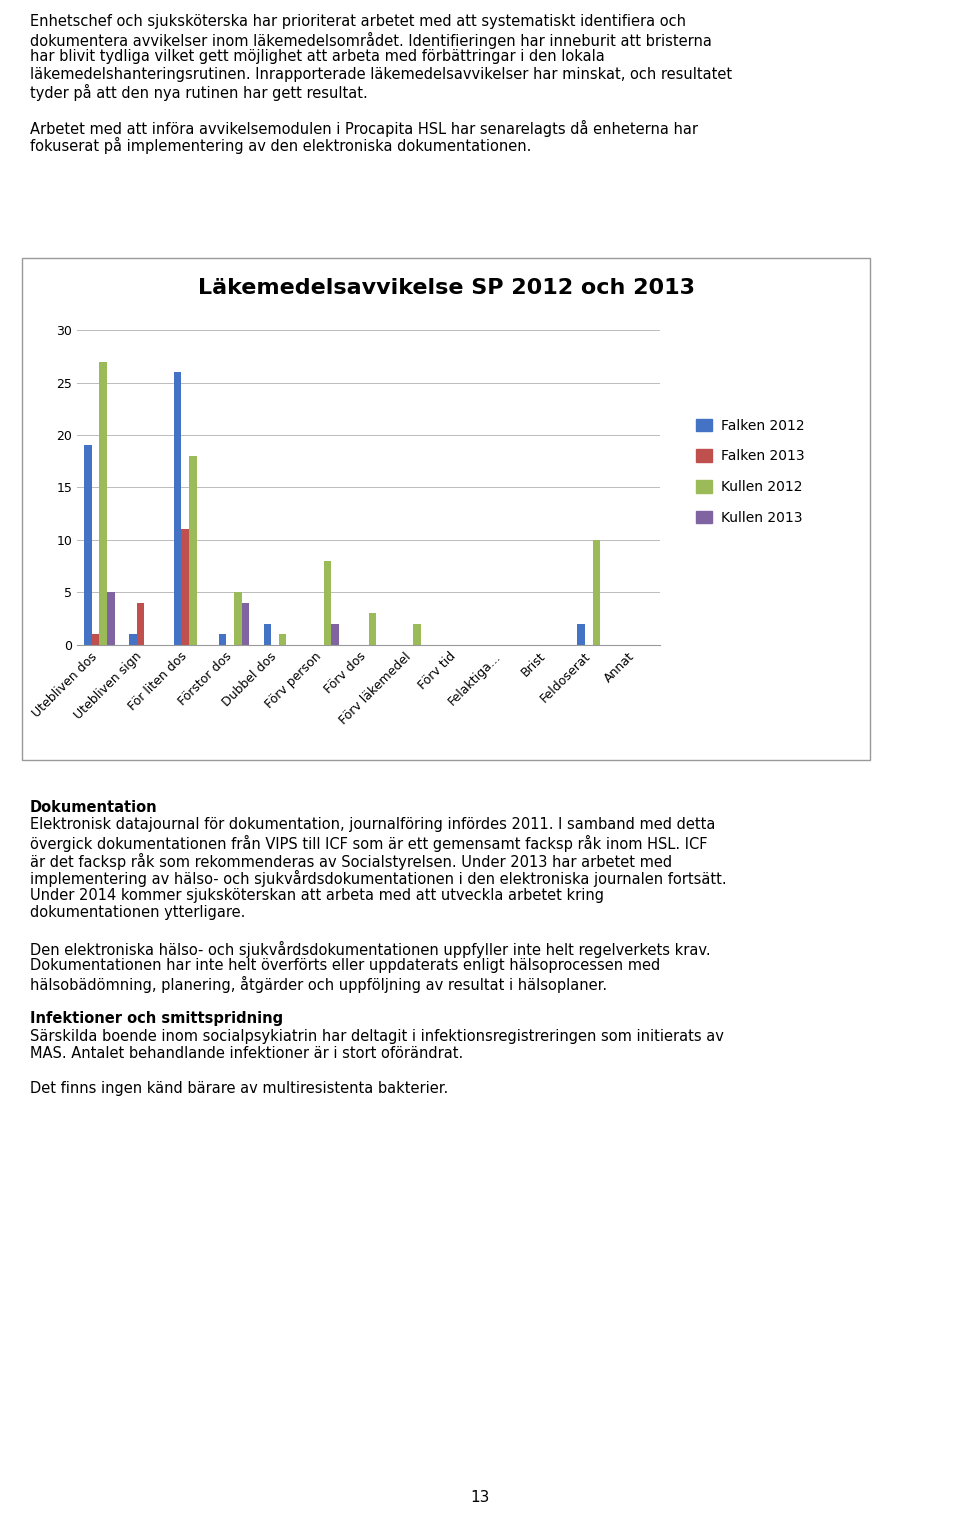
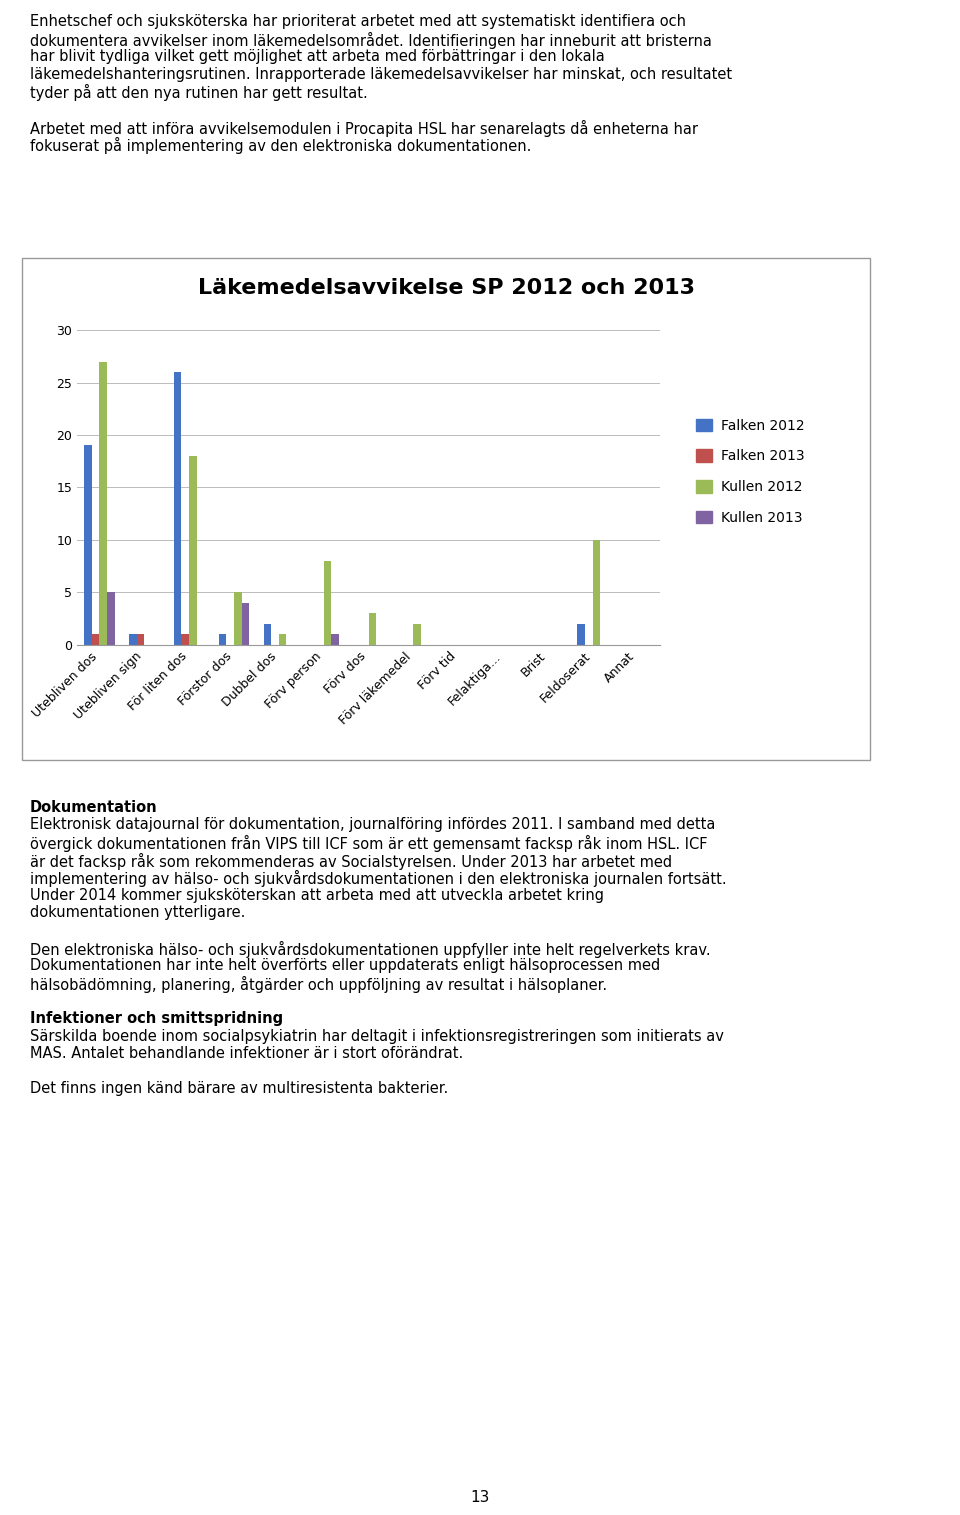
Falken 2013/Utebliven sign: 4 -> 1
Falken 2013/För liten dos: 11 -> 1
Kullen 2013/Förv person: 2 -> 1
